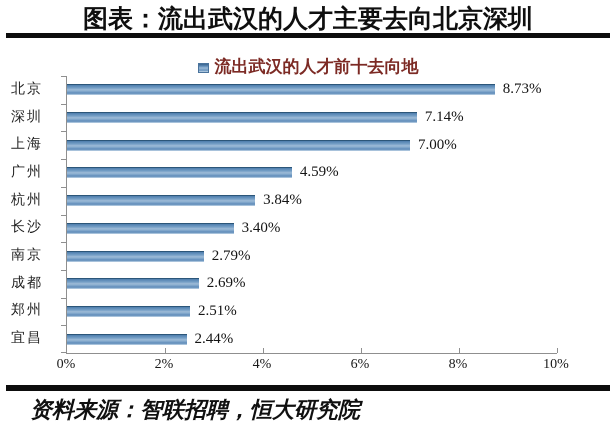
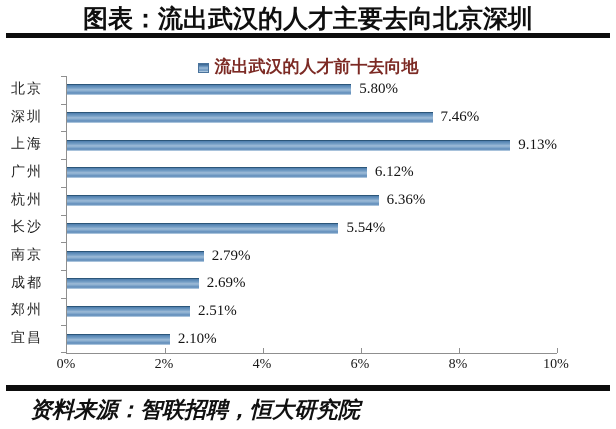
北京: 8.73% -> 5.80%
深圳: 7.14% -> 7.46%
上海: 7.00% -> 9.13%
广州: 4.59% -> 6.12%
杭州: 3.84% -> 6.36%
长沙: 3.40% -> 5.54%
宜昌: 2.44% -> 2.10%
